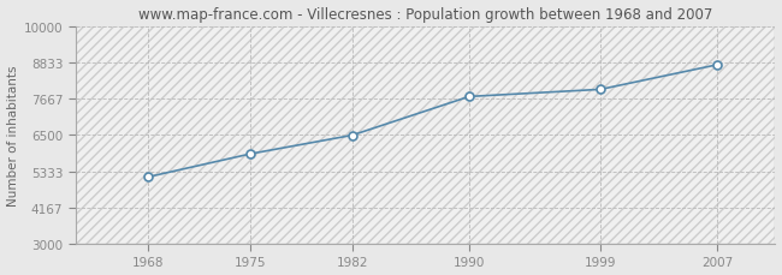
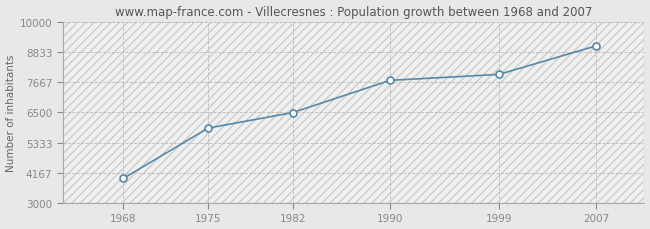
1968: 5150 -> 3950
2007: 8750 -> 9060
